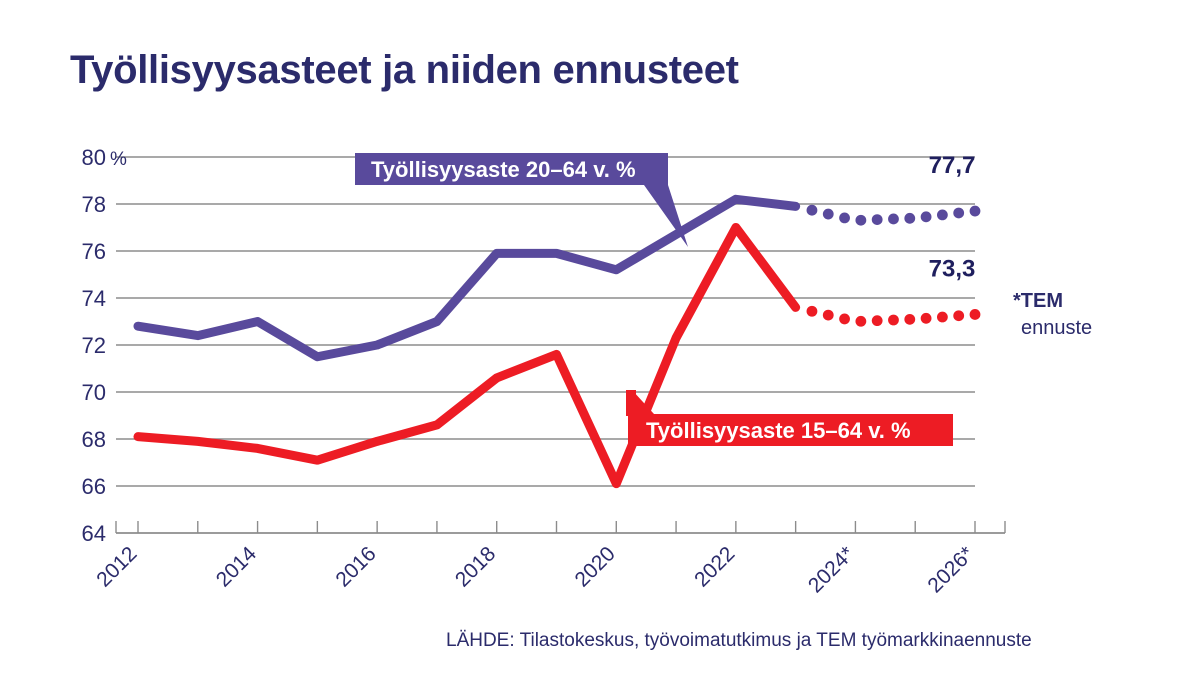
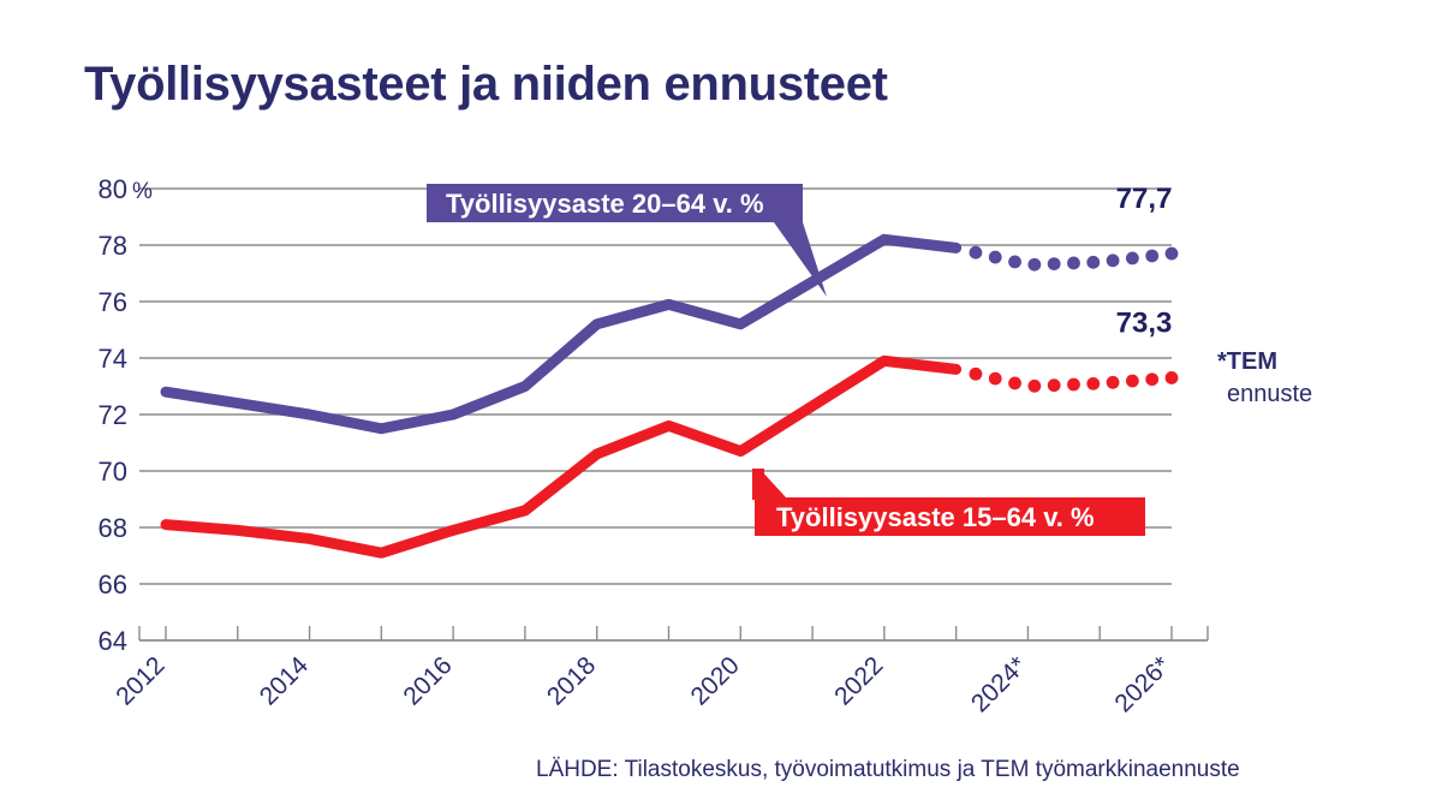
Työllisyysaste 20–64 v. %/2014: 73.0 -> 72.0
Työllisyysaste 20–64 v. %/2018: 75.9 -> 75.2
Työllisyysaste 15–64 v. %/2020: 66.1 -> 70.7
Työllisyysaste 15–64 v. %/2022: 77.0 -> 73.9
